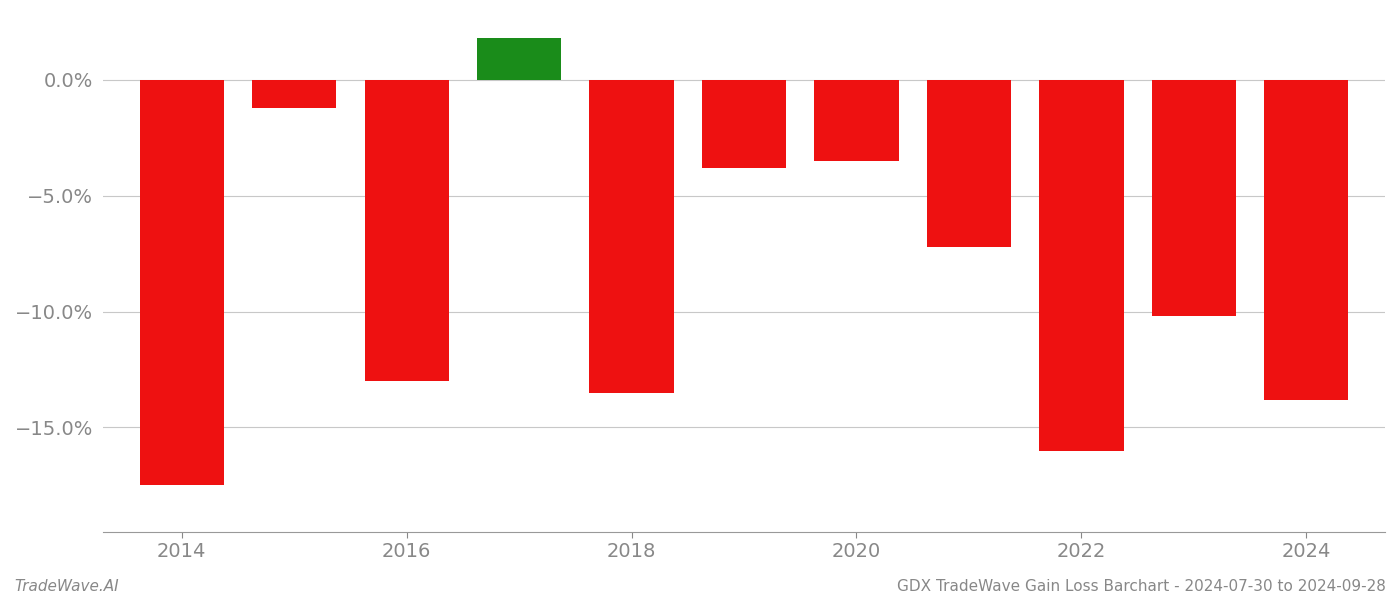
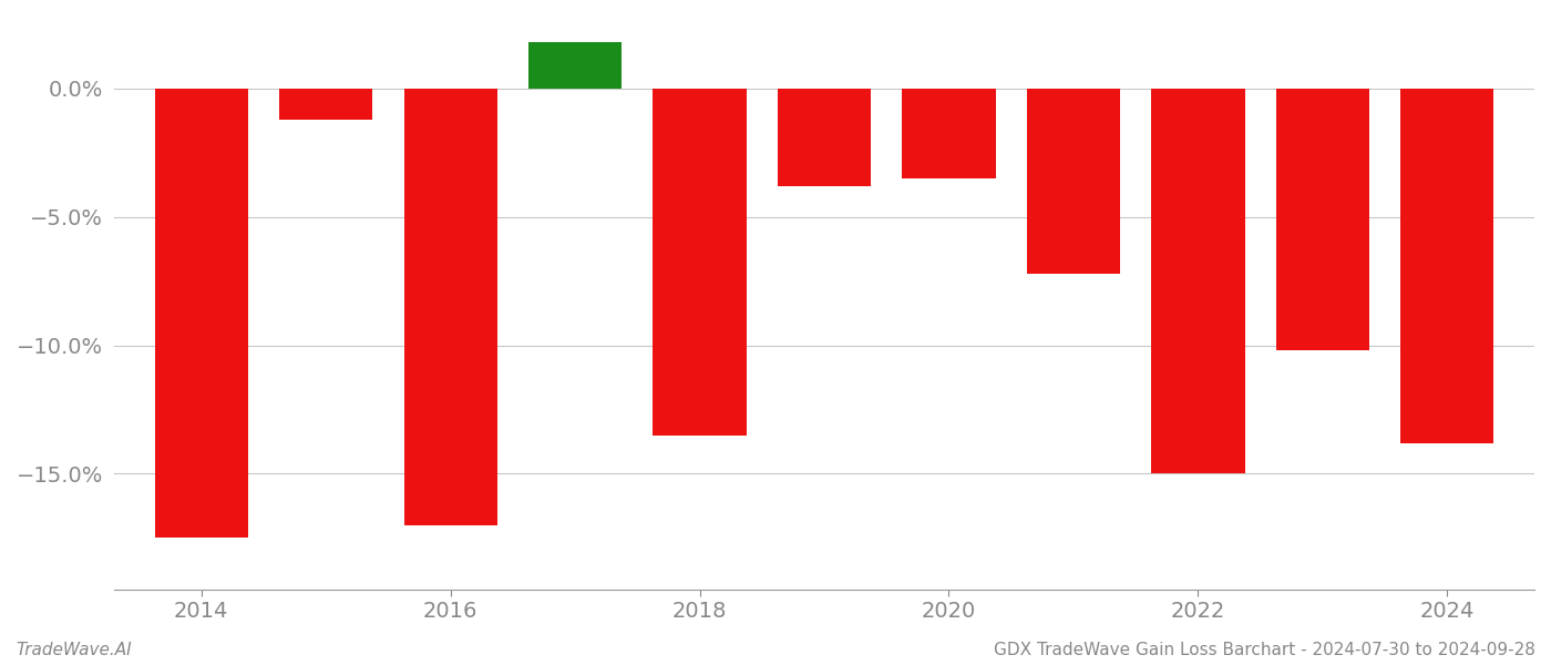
2016: -13.0% -> -17.0%
2022: -16.0% -> -15.0%
